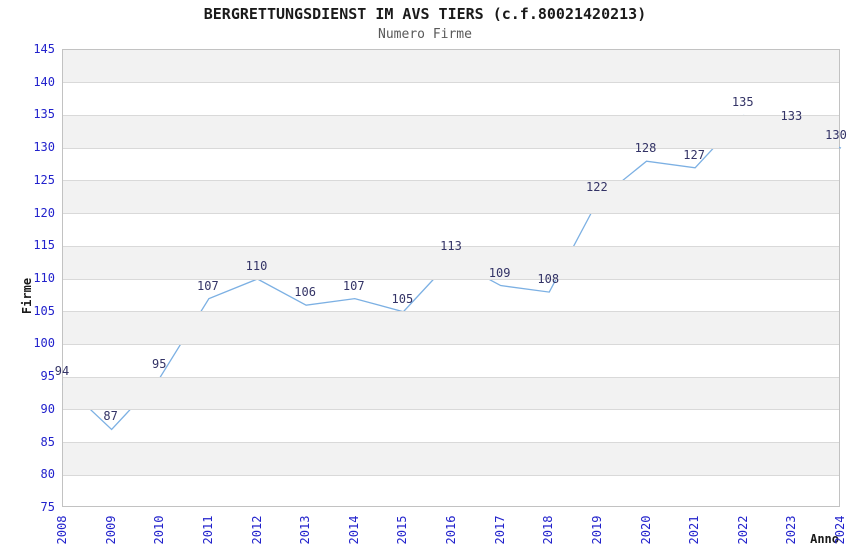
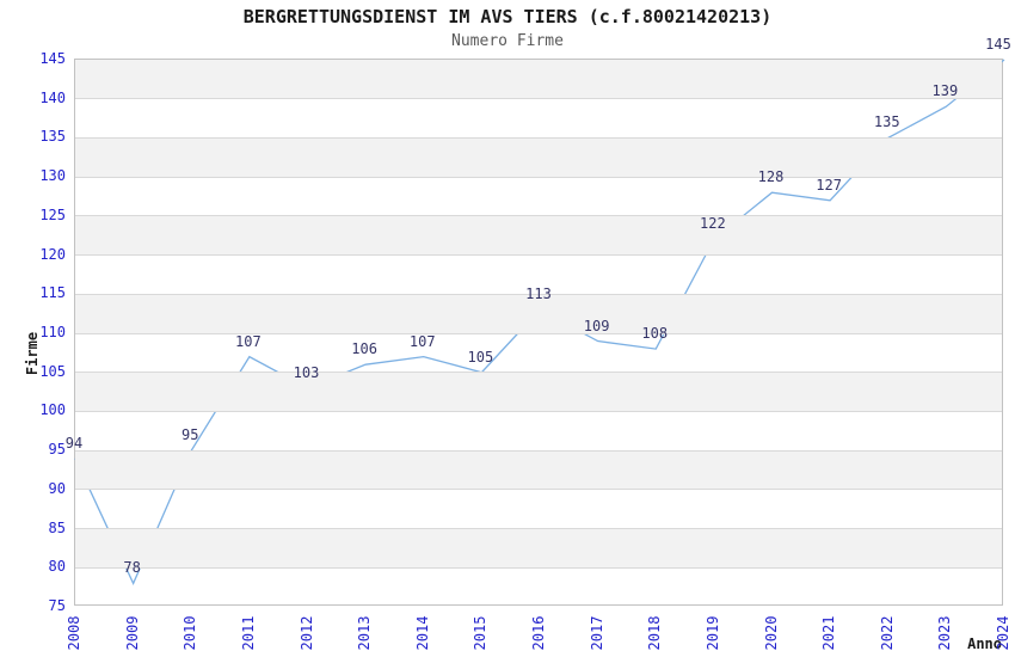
2009: 87 -> 78
2012: 110 -> 103
2023: 133 -> 139
2024: 130 -> 145
